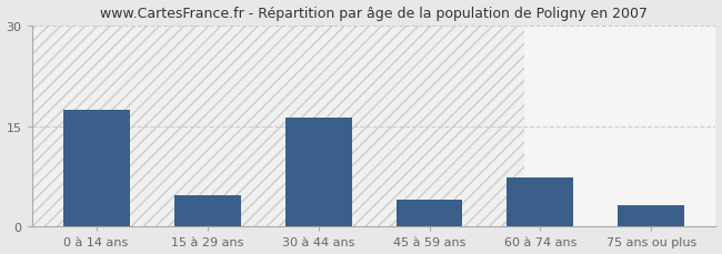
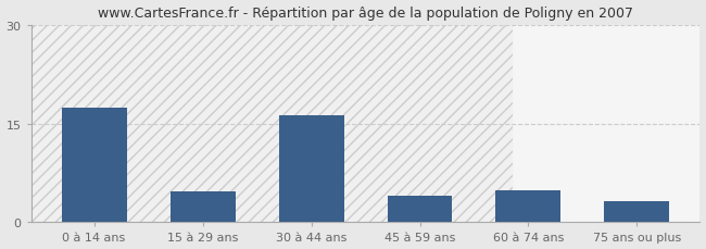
60 à 74 ans: 7.4 -> 4.8
